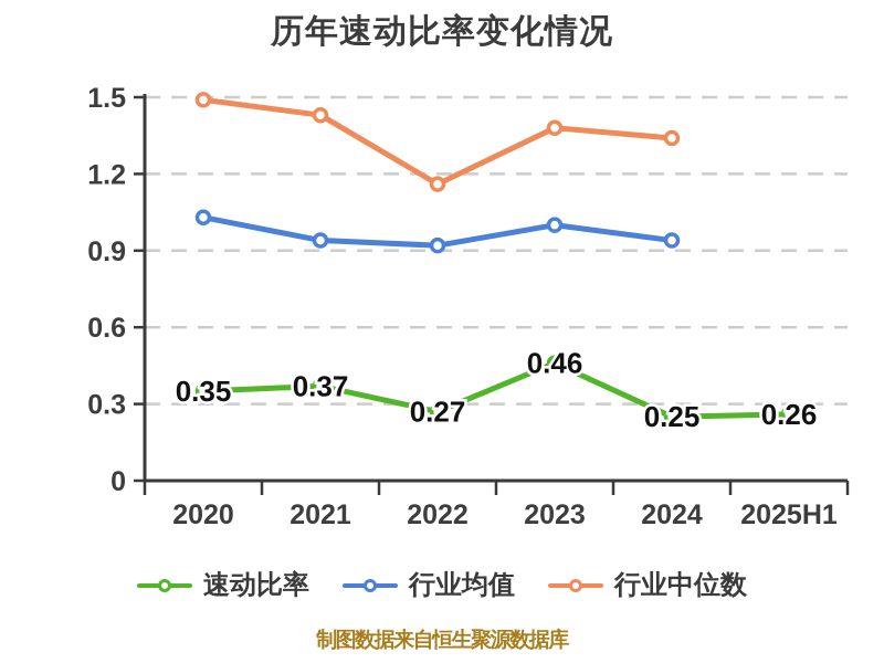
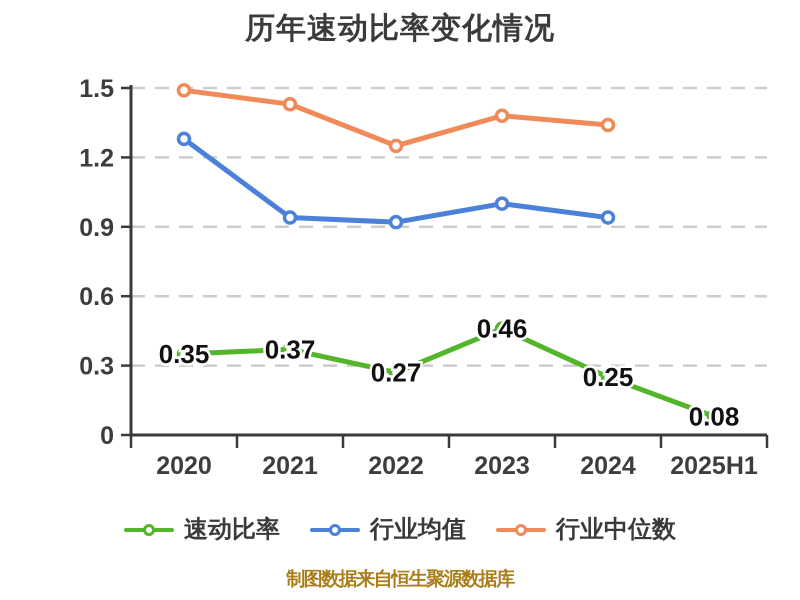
行业均值/2020: 1.03 -> 1.28
行业中位数/2022: 1.16 -> 1.25
速动比率/2025H1: 0.26 -> 0.08
